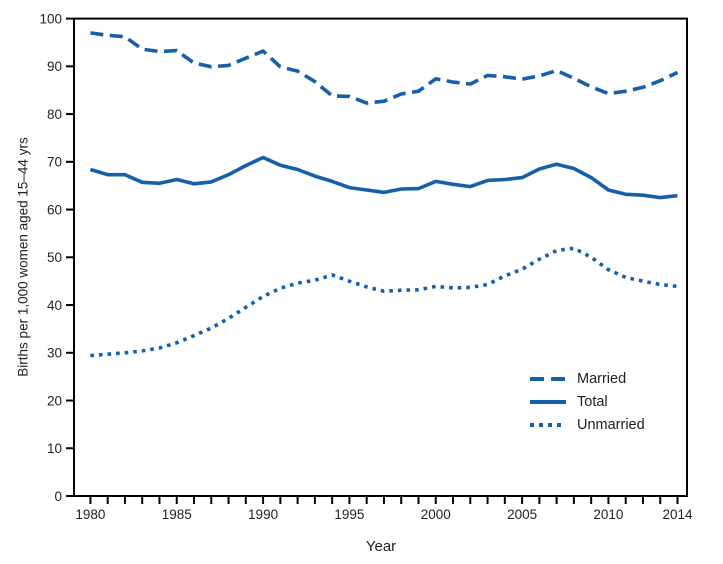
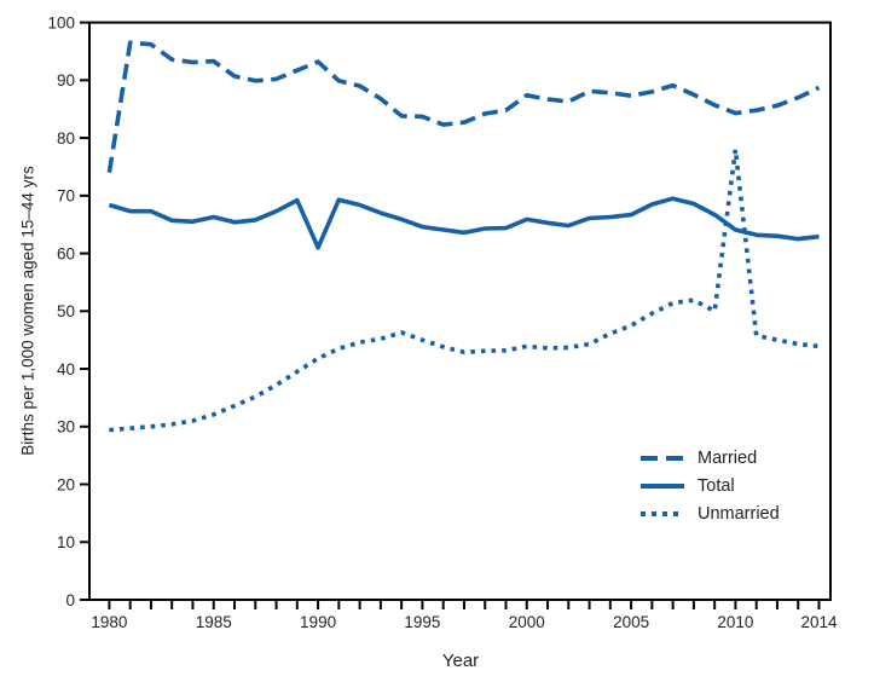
Married/1980: 97 -> 74
Total/1990: 71 -> 61
Unmarried/2010: 47 -> 78
